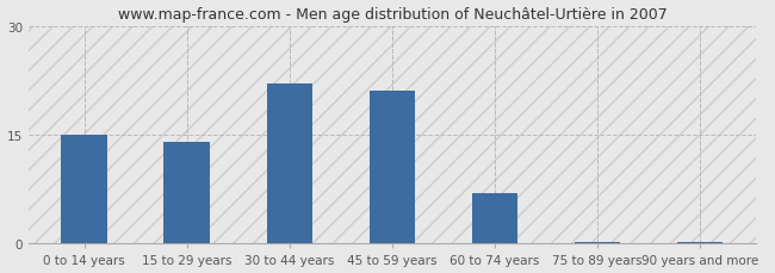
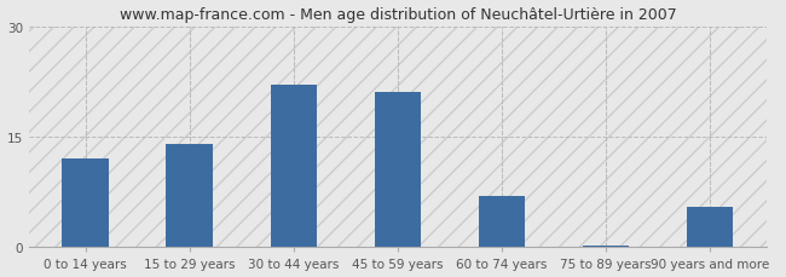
0 to 14 years: 15.0 -> 12.0
90 years and more: 0.3 -> 5.4
